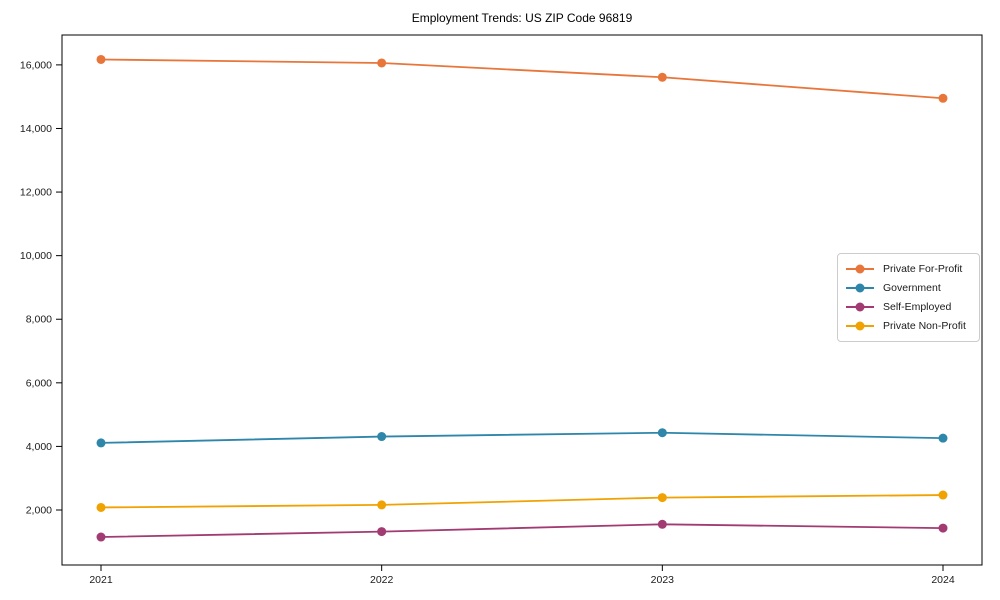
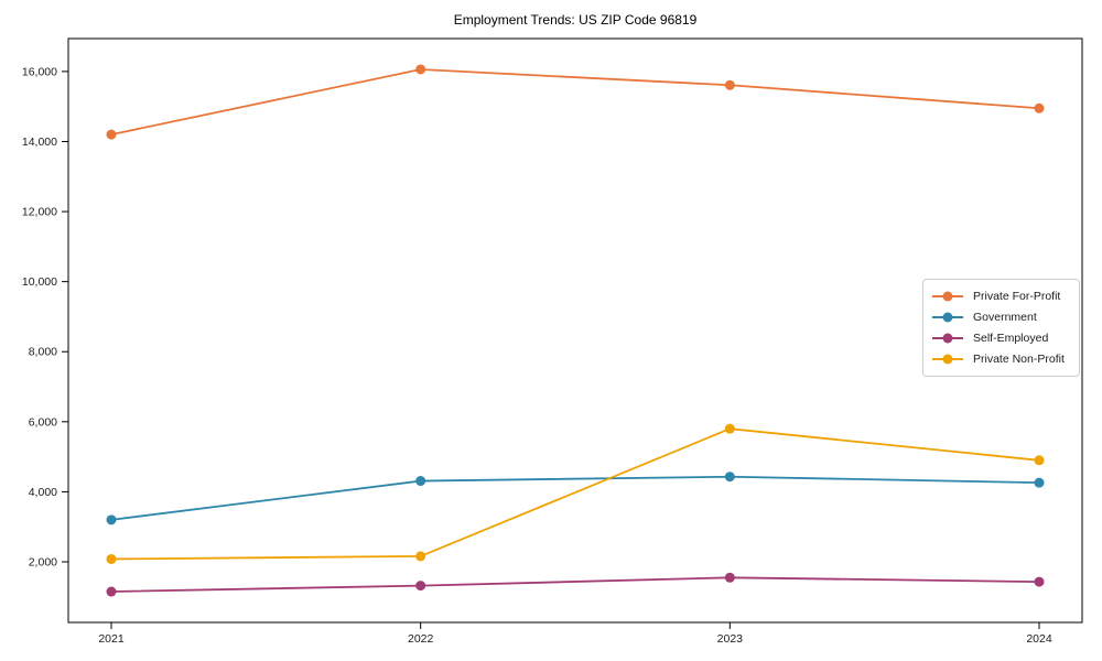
Private For-Profit/2021: 16200 -> 14200
Government/2021: 4100 -> 3200
Private Non-Profit/2023: 2400 -> 5800
Private Non-Profit/2024: 2500 -> 4900
